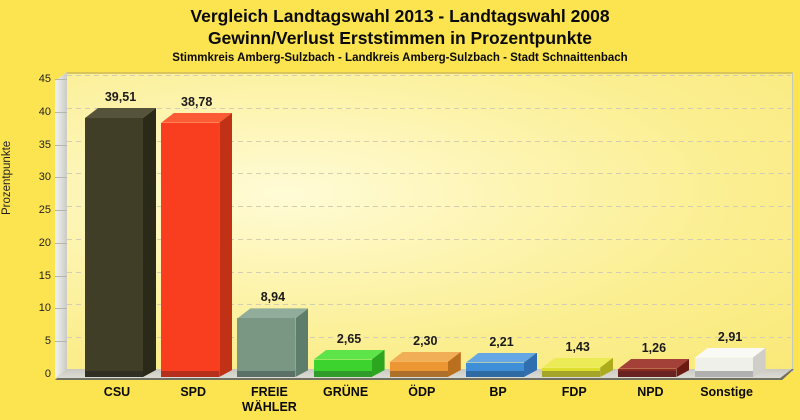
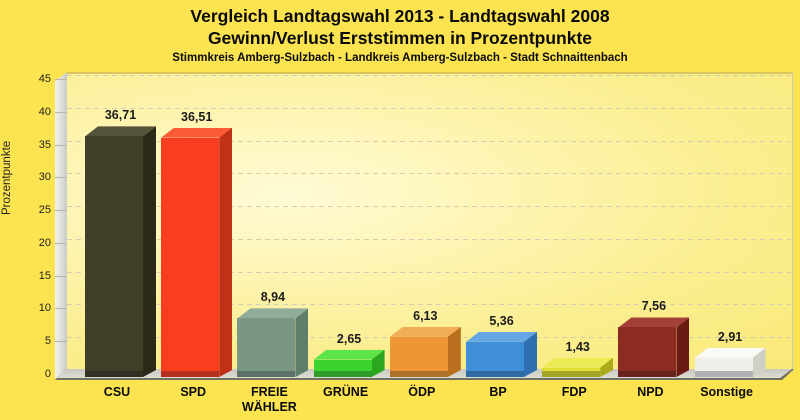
CSU: 39,51 -> 36,71
SPD: 38,78 -> 36,51
ÖDP: 2,30 -> 6,13
BP: 2,21 -> 5,36
NPD: 1,26 -> 7,56
